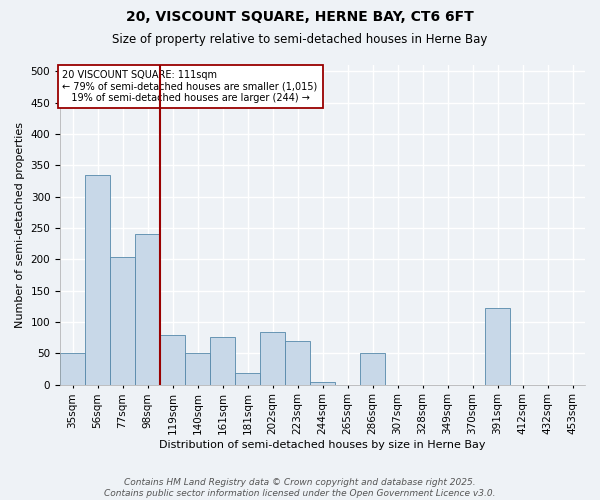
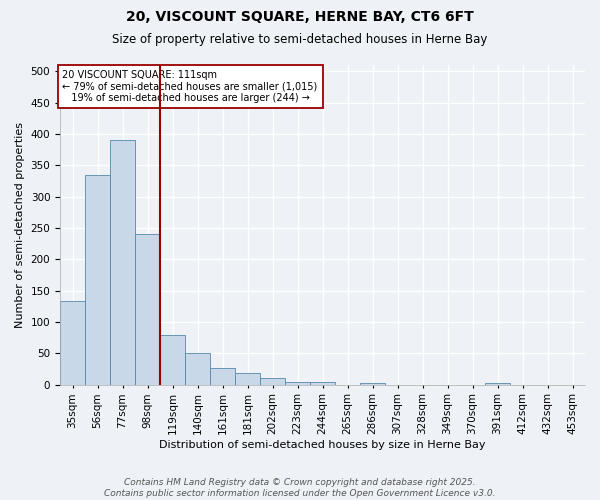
35sqm: 50 -> 133
77sqm: 204 -> 390
161sqm: 76 -> 26
202sqm: 84 -> 10
223sqm: 70 -> 4
286sqm: 50 -> 3
391sqm: 122 -> 3
